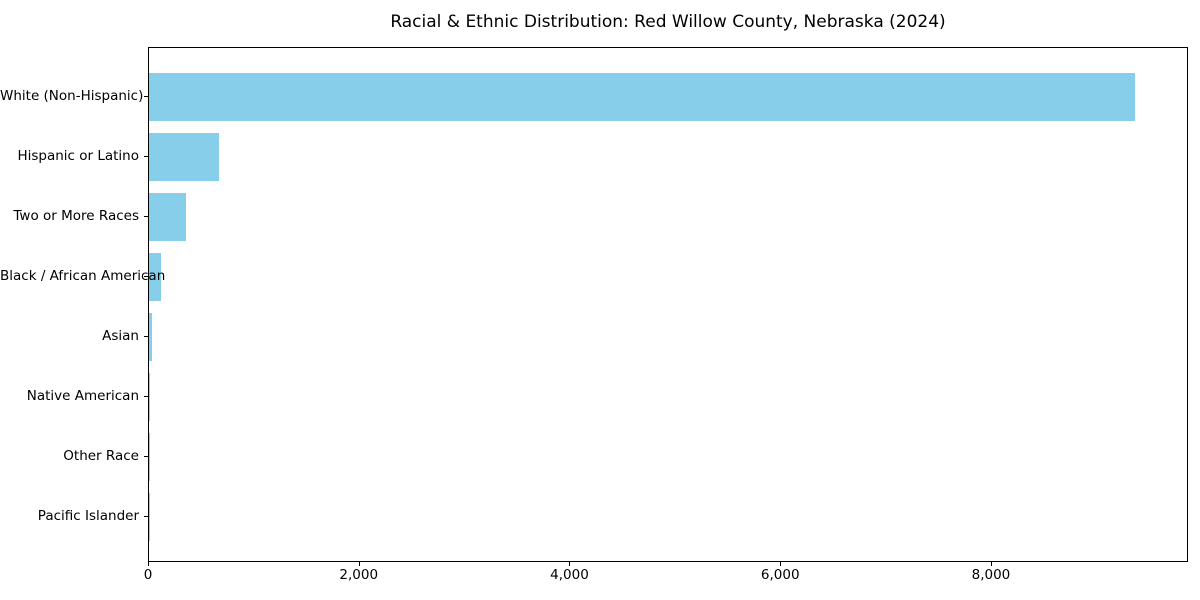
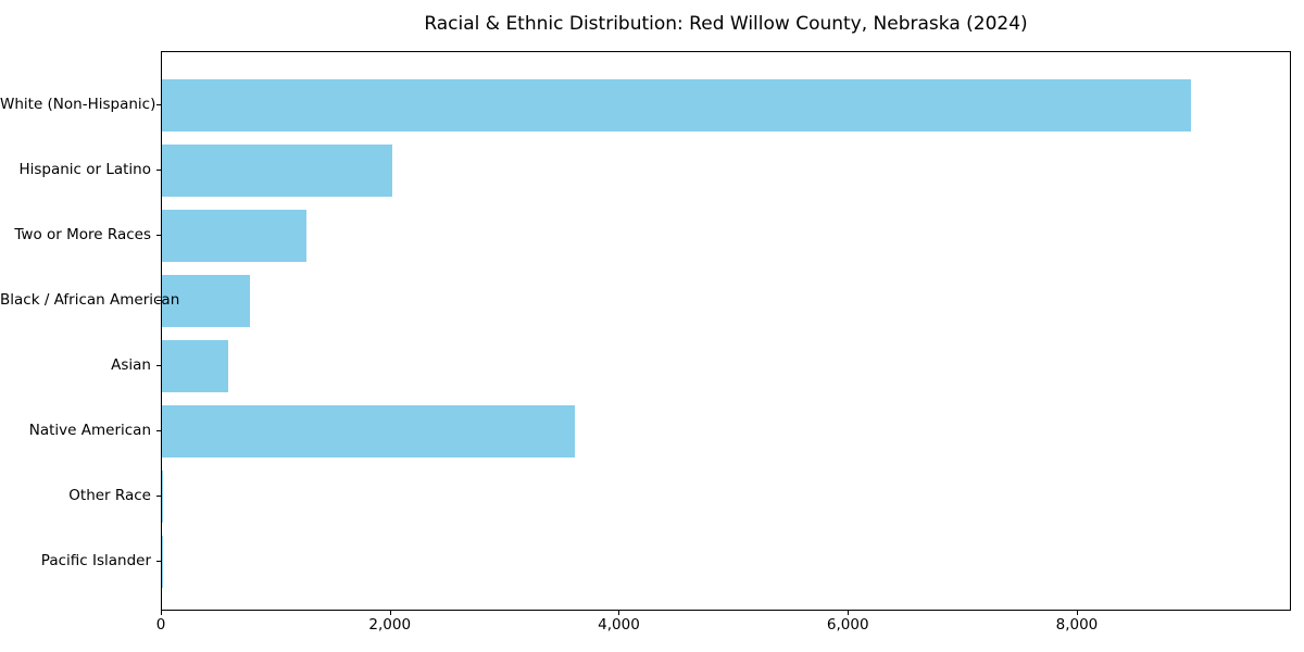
White (Non-Hispanic): 9360 -> 8990
Hispanic or Latino: 660 -> 2010
Two or More Races: 350 -> 1260
Black / African American: 110 -> 770
Asian: 20 -> 580
Native American: 10 -> 3610
